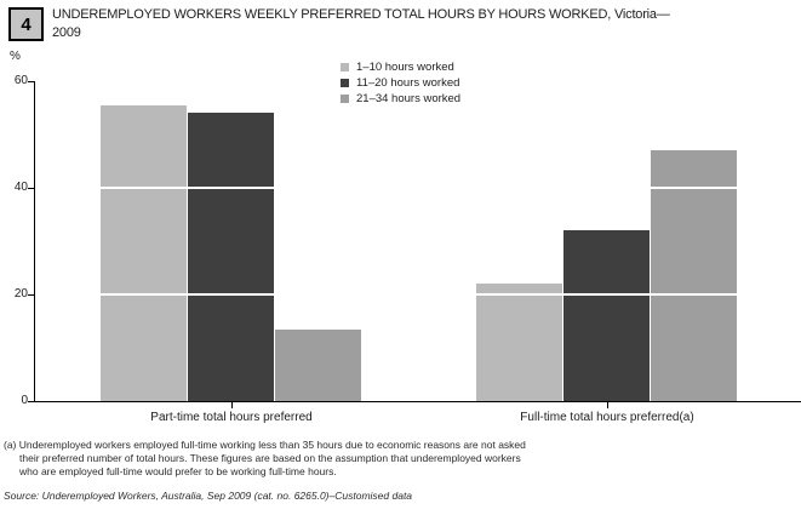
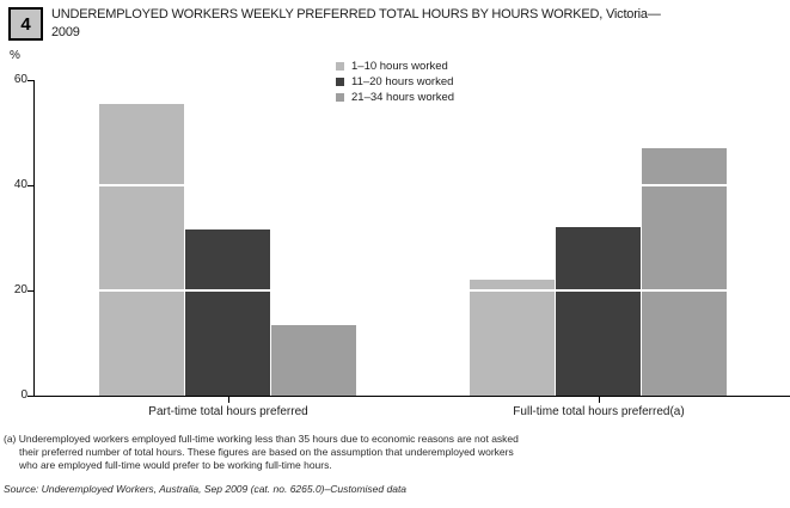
11–20 hours worked/Part-time total hours preferred: 54 -> 32
